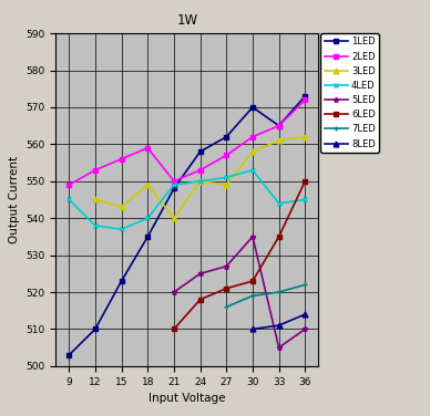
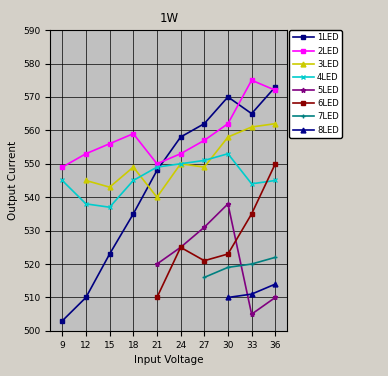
4LED/18: 540 -> 545
6LED/24: 518 -> 525
5LED/27: 527 -> 531
5LED/30: 535 -> 538
2LED/33: 565 -> 575
